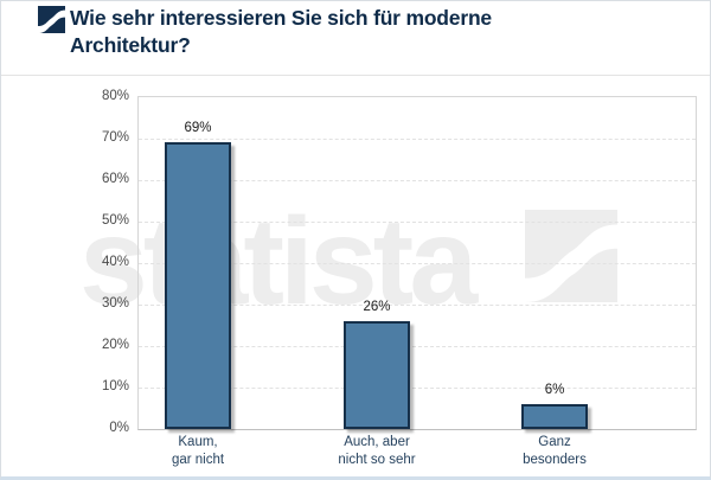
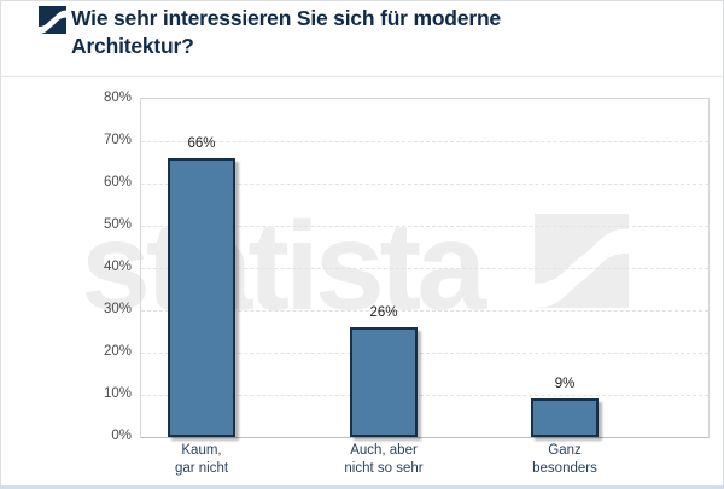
Kaum, gar nicht: 69% -> 66%
Ganz besonders: 6% -> 9%
